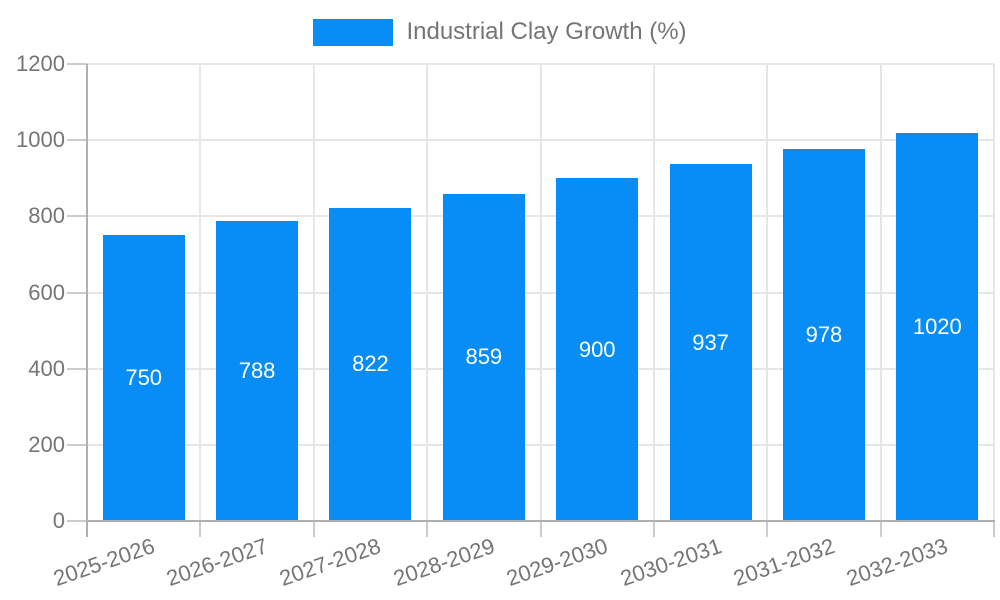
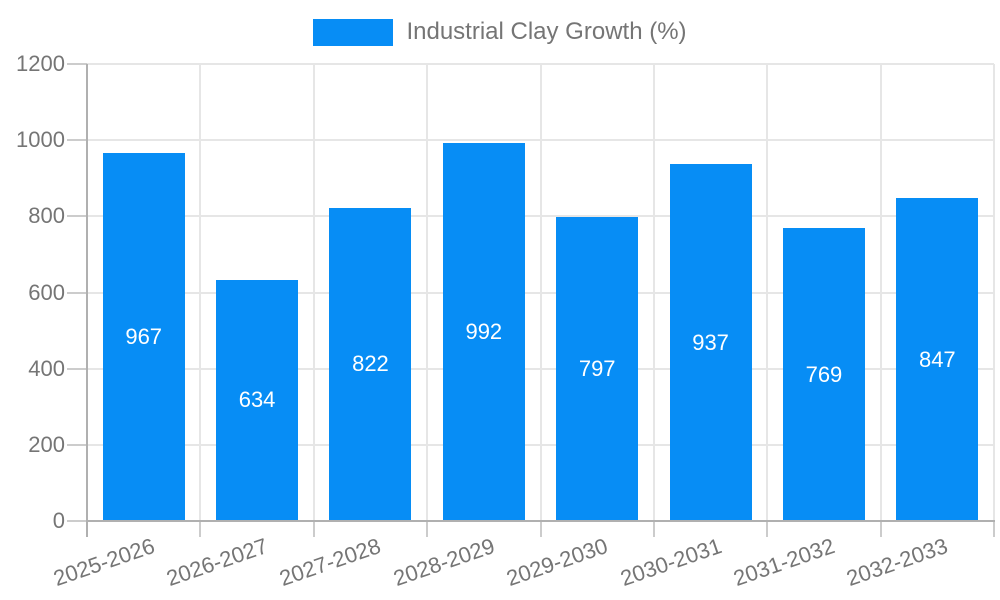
2025-2026: 750 -> 967
2026-2027: 788 -> 634
2028-2029: 859 -> 992
2029-2030: 900 -> 797
2031-2032: 978 -> 769
2032-2033: 1020 -> 847
